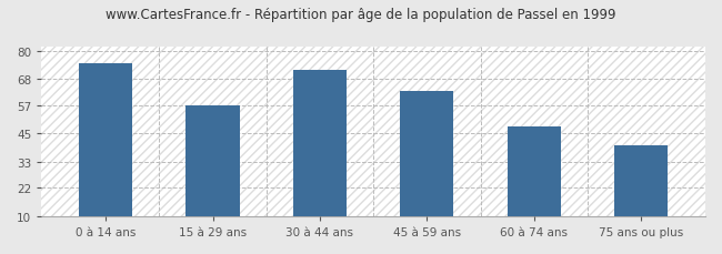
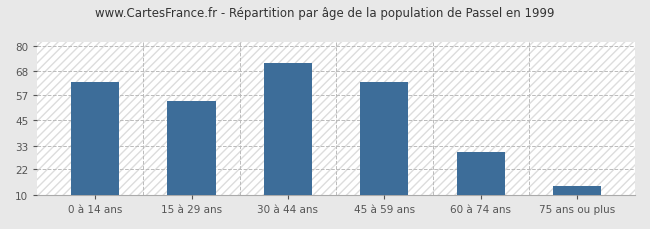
0 à 14 ans: 75 -> 63
15 à 29 ans: 57 -> 54
60 à 74 ans: 48 -> 30
75 ans ou plus: 40 -> 14
